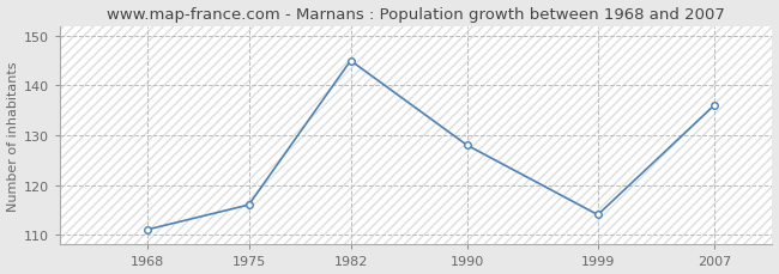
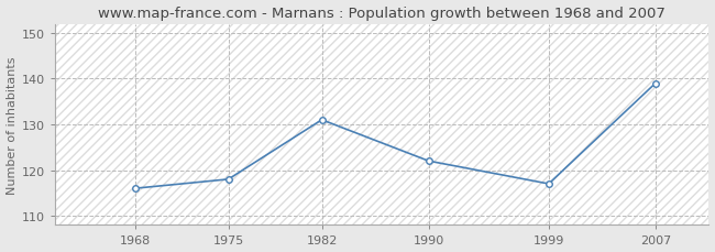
1968: 111 -> 116
1975: 116 -> 118
1982: 145 -> 131
1990: 128 -> 122
1999: 114 -> 117
2007: 136 -> 139
